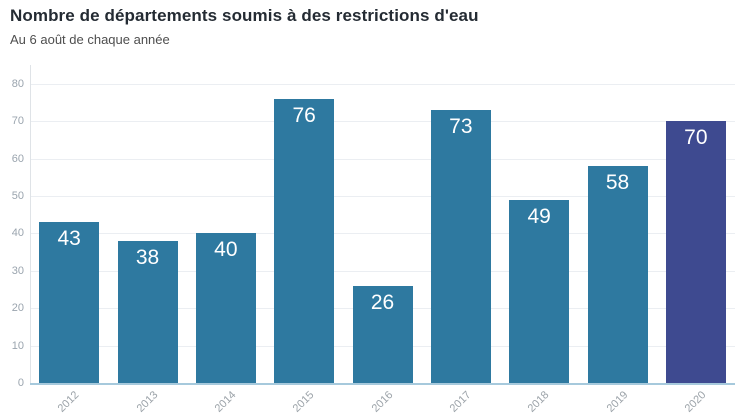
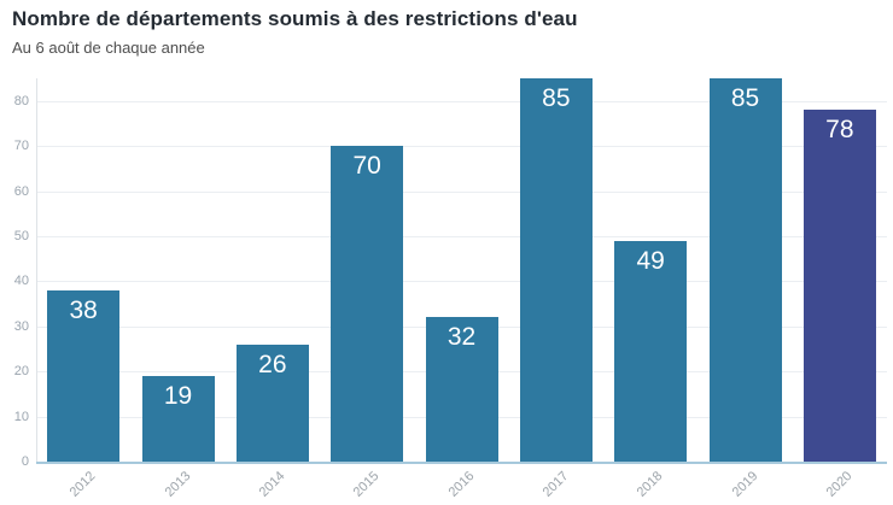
2012: 43 -> 38
2013: 38 -> 19
2014: 40 -> 26
2015: 76 -> 70
2016: 26 -> 32
2017: 73 -> 85
2019: 58 -> 85
2020: 70 -> 78
